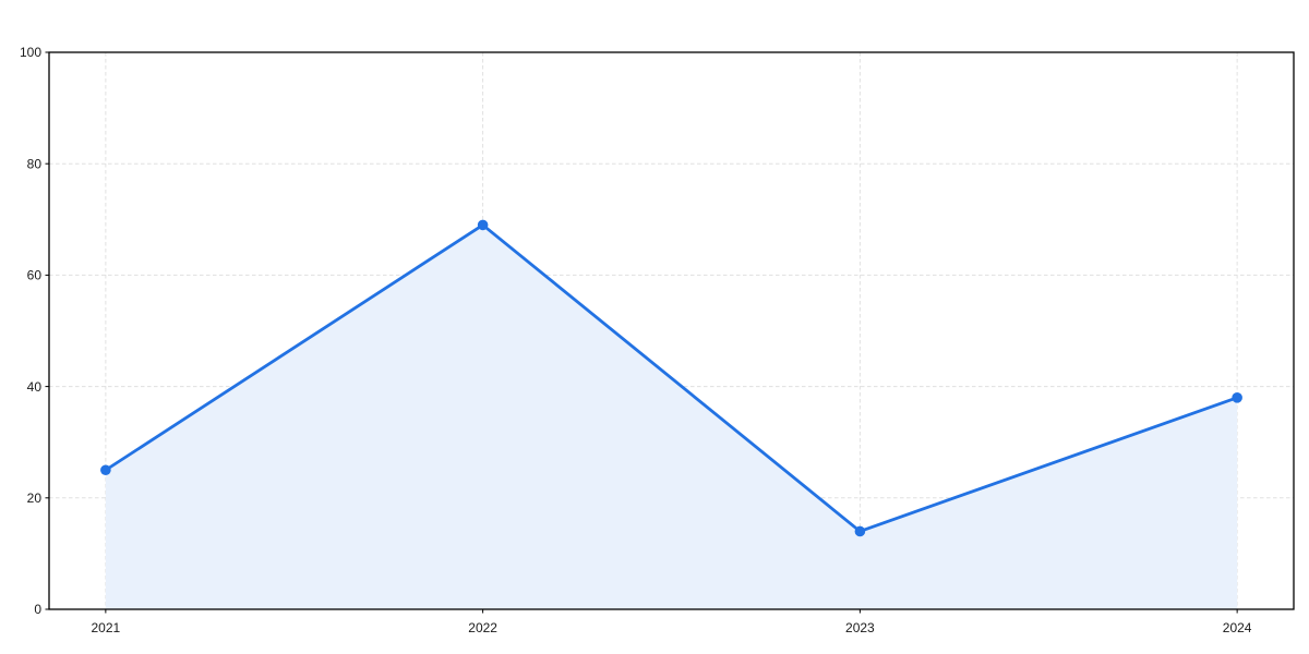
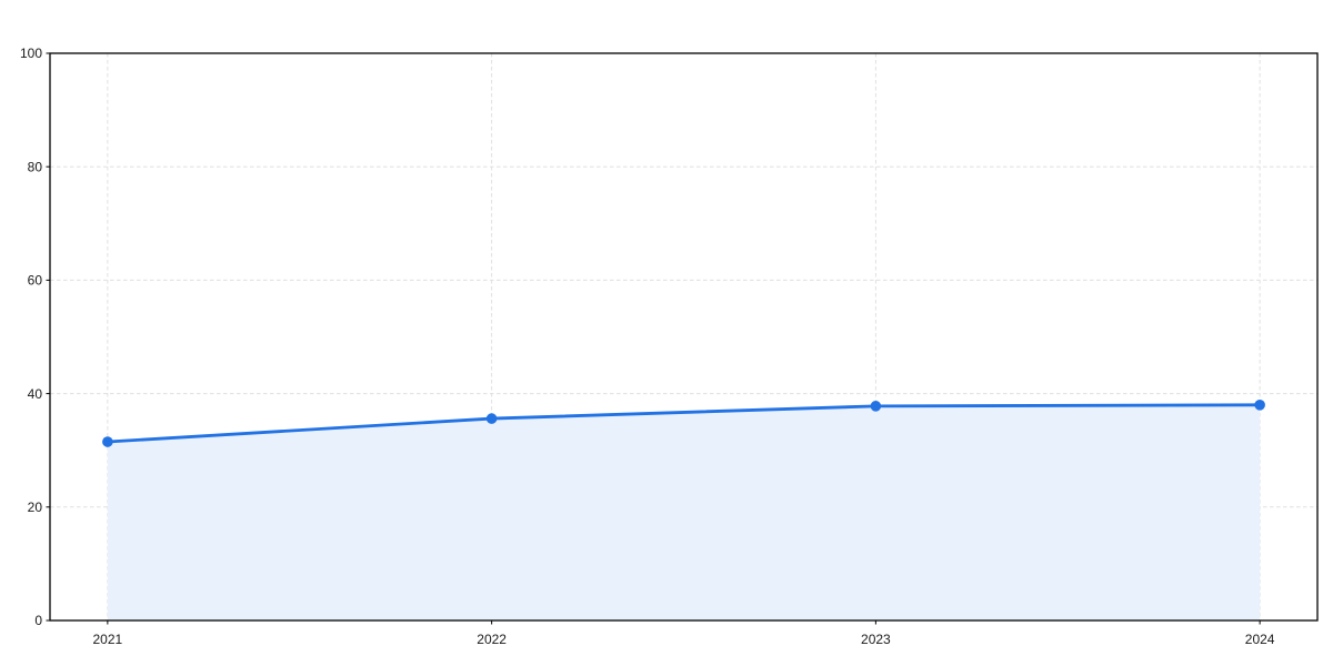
2021: 25 -> 32
2022: 69 -> 36
2023: 14 -> 38
